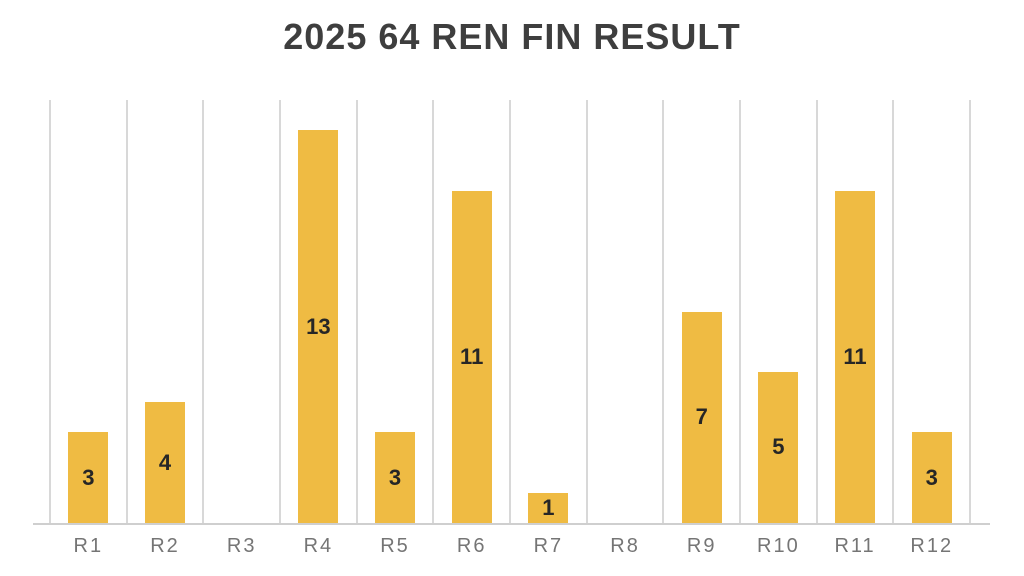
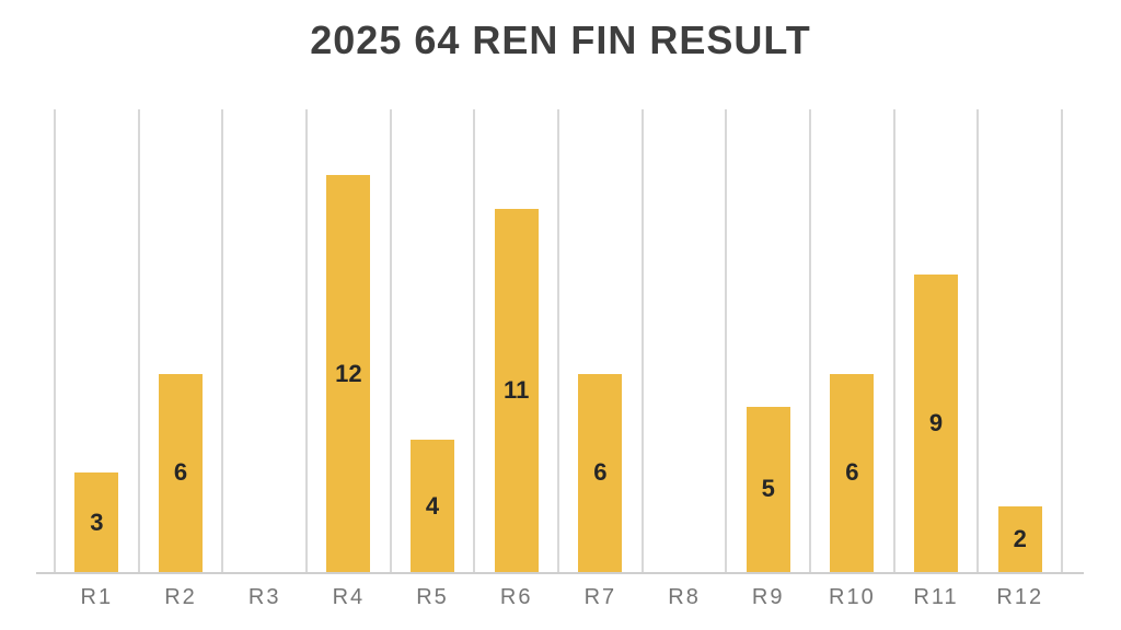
R2: 4 -> 6
R4: 13 -> 12
R5: 3 -> 4
R7: 1 -> 6
R9: 7 -> 5
R10: 5 -> 6
R11: 11 -> 9
R12: 3 -> 2
